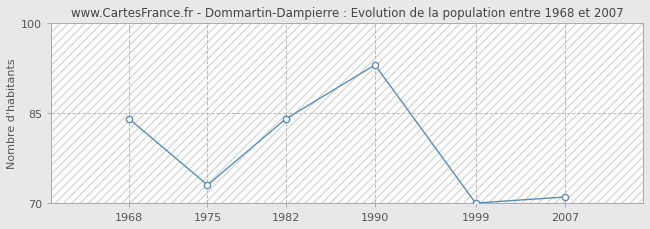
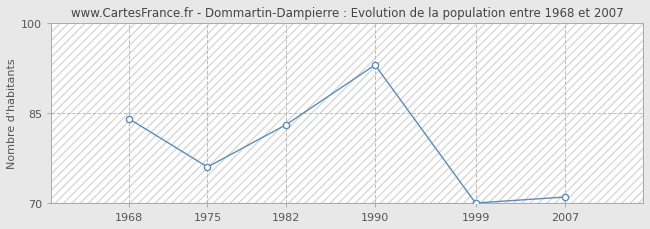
1975: 73 -> 76
1982: 84 -> 83
